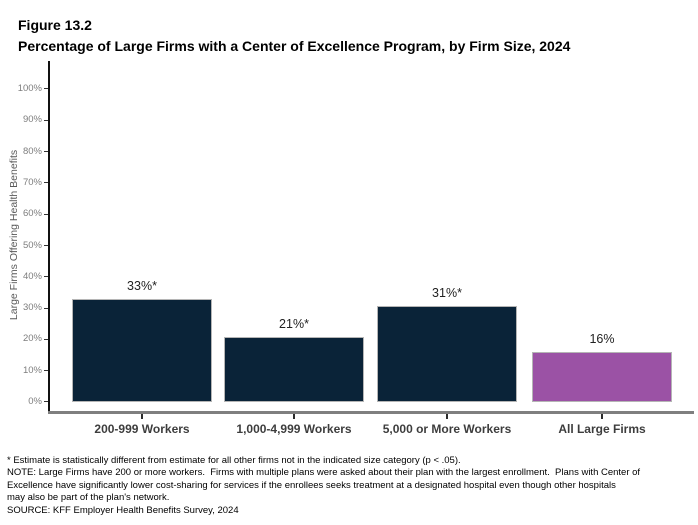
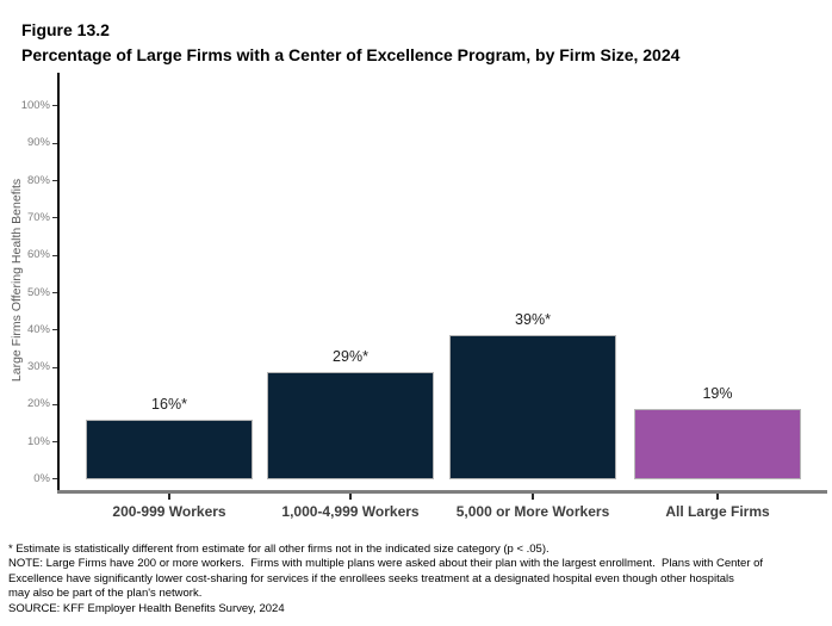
200-999 Workers: 33 -> 16
1,000-4,999 Workers: 21 -> 29
5,000 or More Workers: 31 -> 39
All Large Firms: 16% -> 19%
